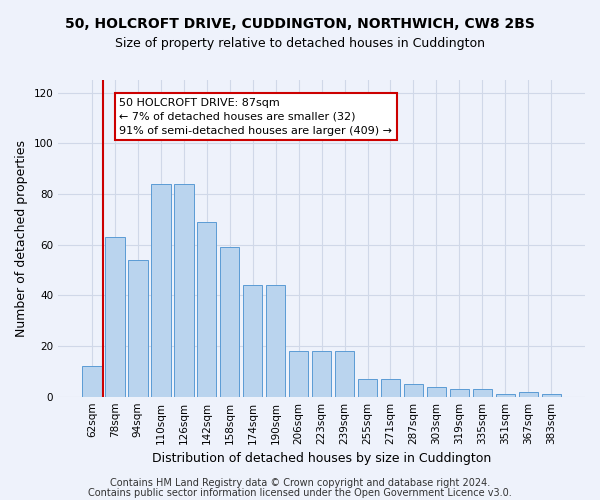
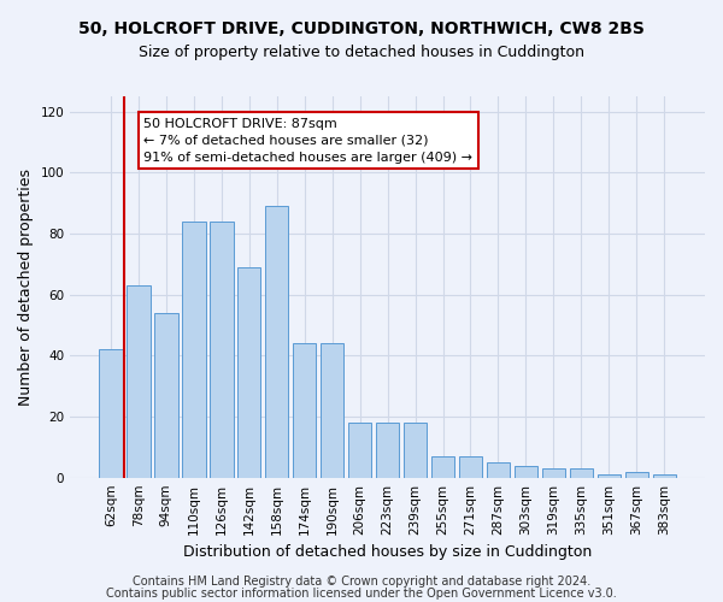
62sqm: 12 -> 42
158sqm: 59 -> 89
